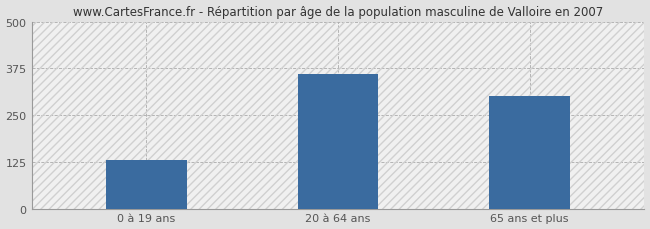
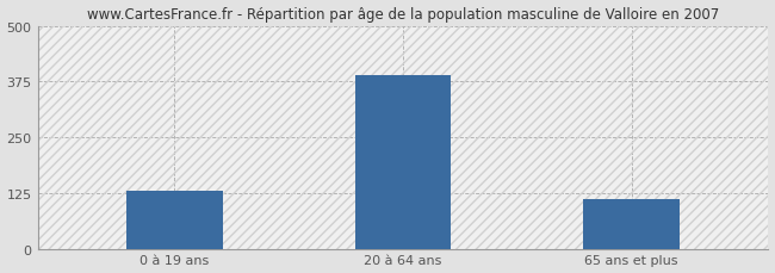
20 à 64 ans: 360 -> 390
65 ans et plus: 300 -> 110
